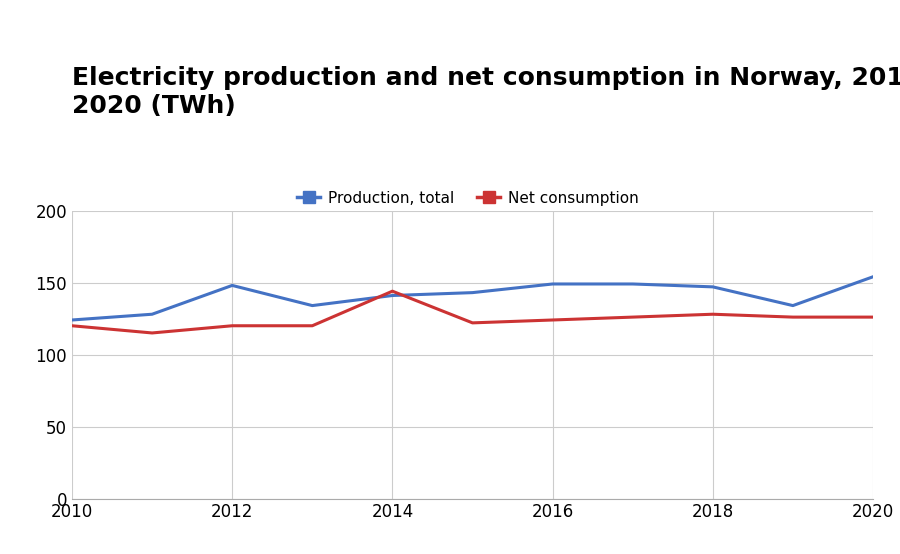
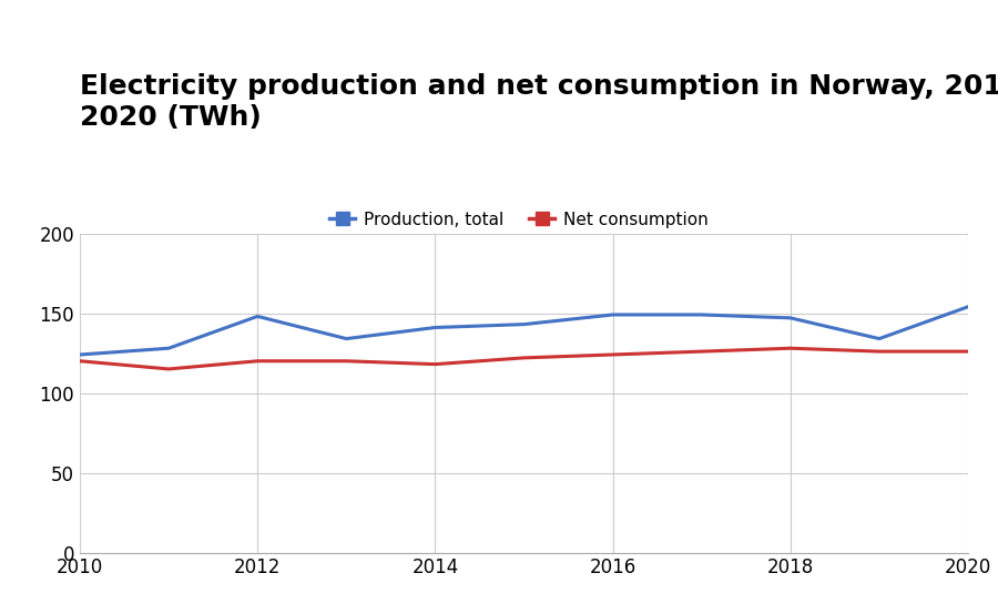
Net consumption/2014: 144 -> 118
